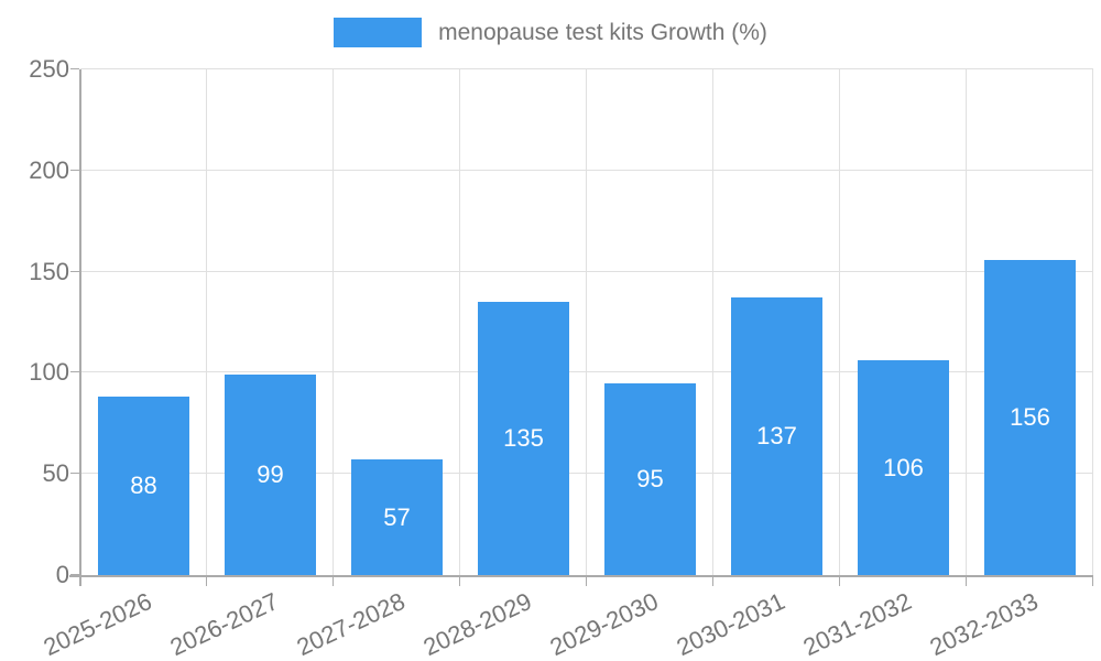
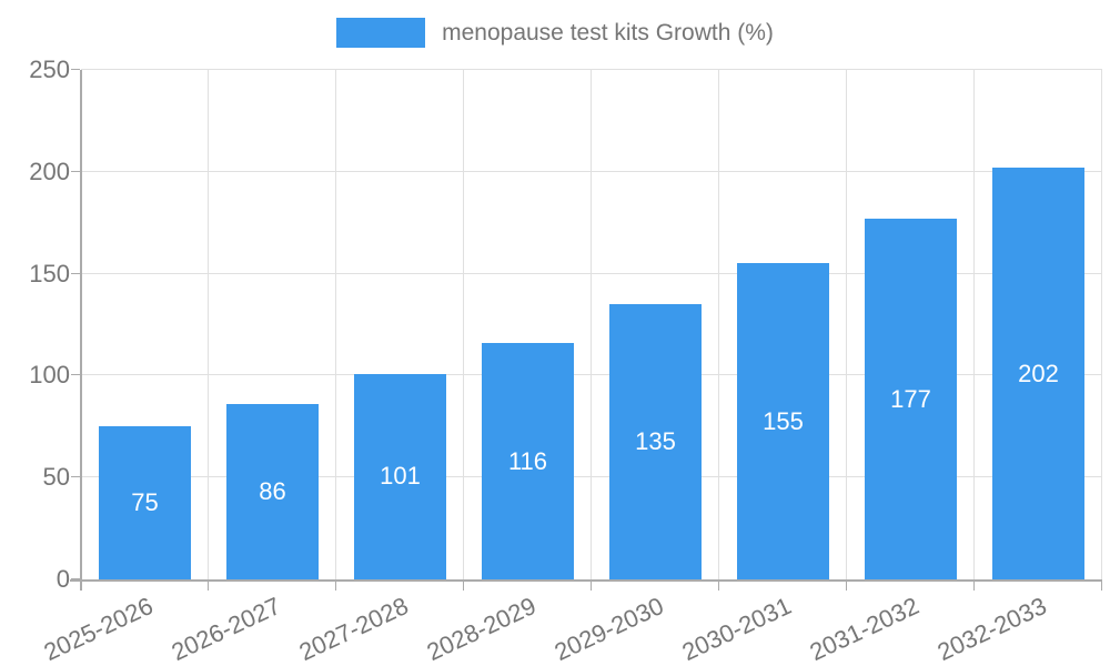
2025-2026: 88 -> 75
2026-2027: 99 -> 86
2027-2028: 57 -> 101
2028-2029: 135 -> 116
2029-2030: 95 -> 135
2030-2031: 137 -> 155
2031-2032: 106 -> 177
2032-2033: 156 -> 202
